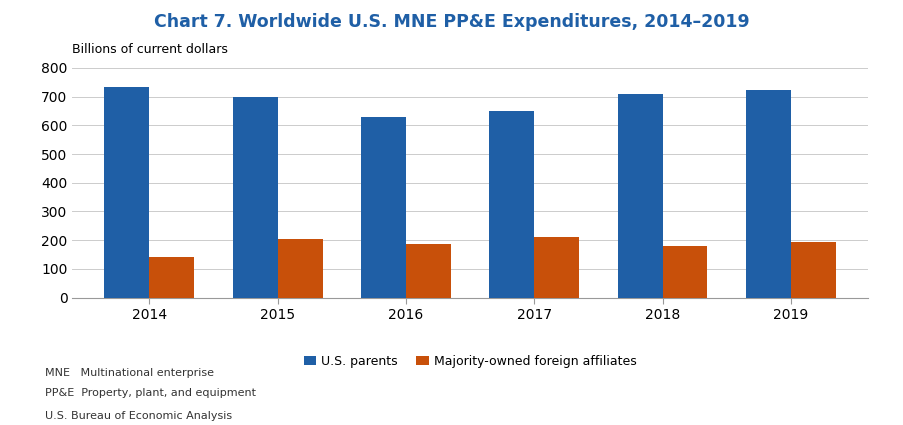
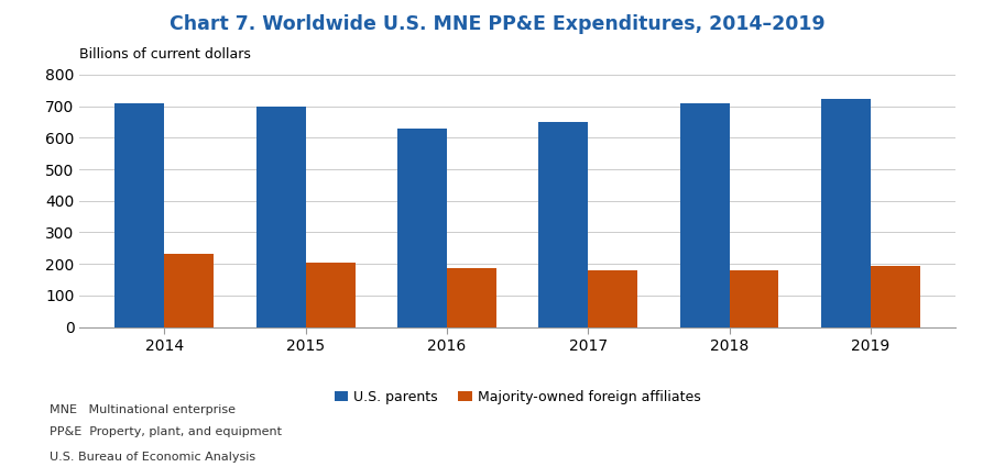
U.S. parents/2014: 735 -> 710
Majority-owned foreign affiliates/2014: 140 -> 233
Majority-owned foreign affiliates/2017: 210 -> 178
